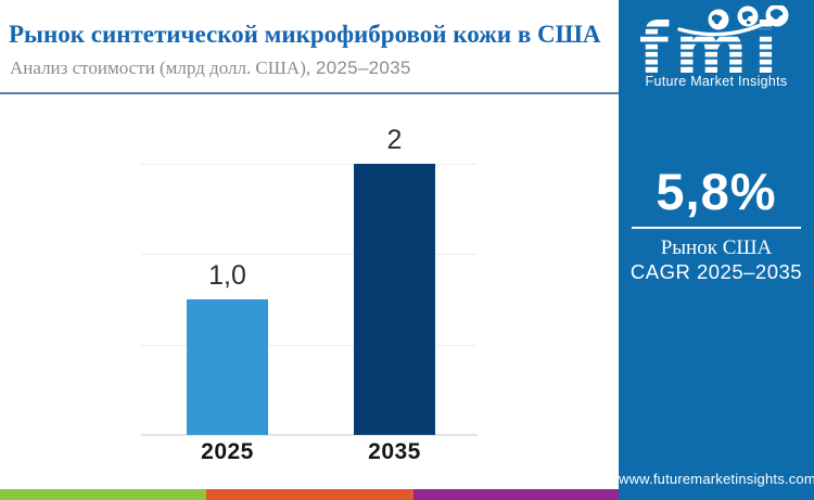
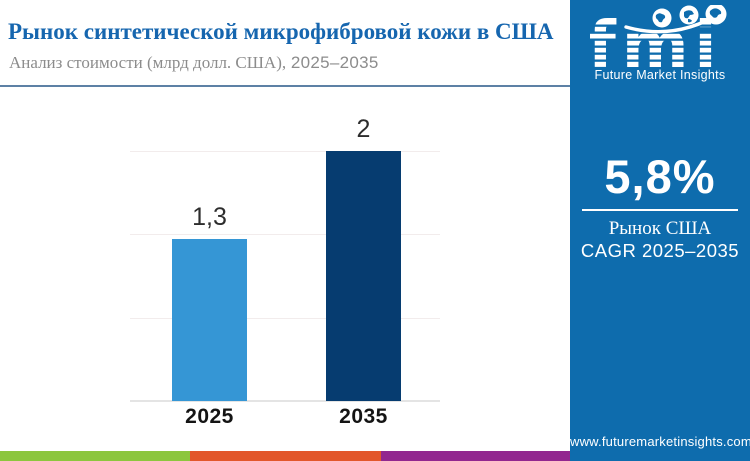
2025: 1,0 -> 1,3
